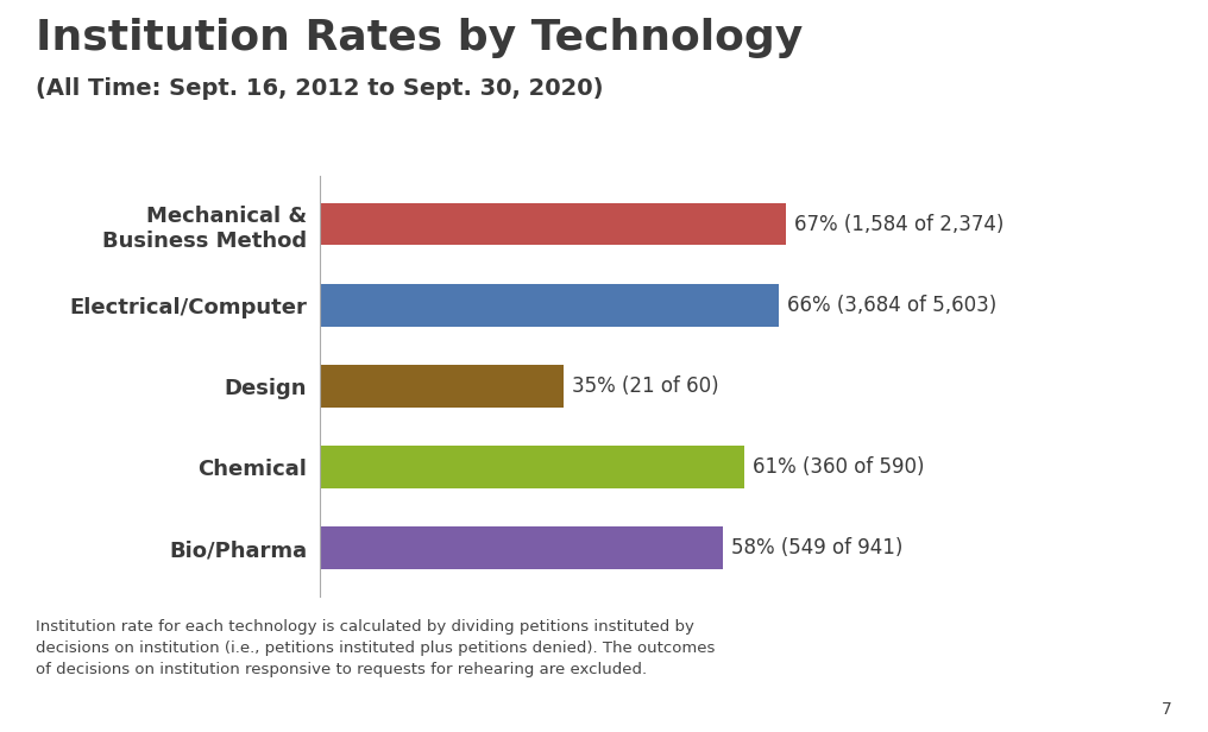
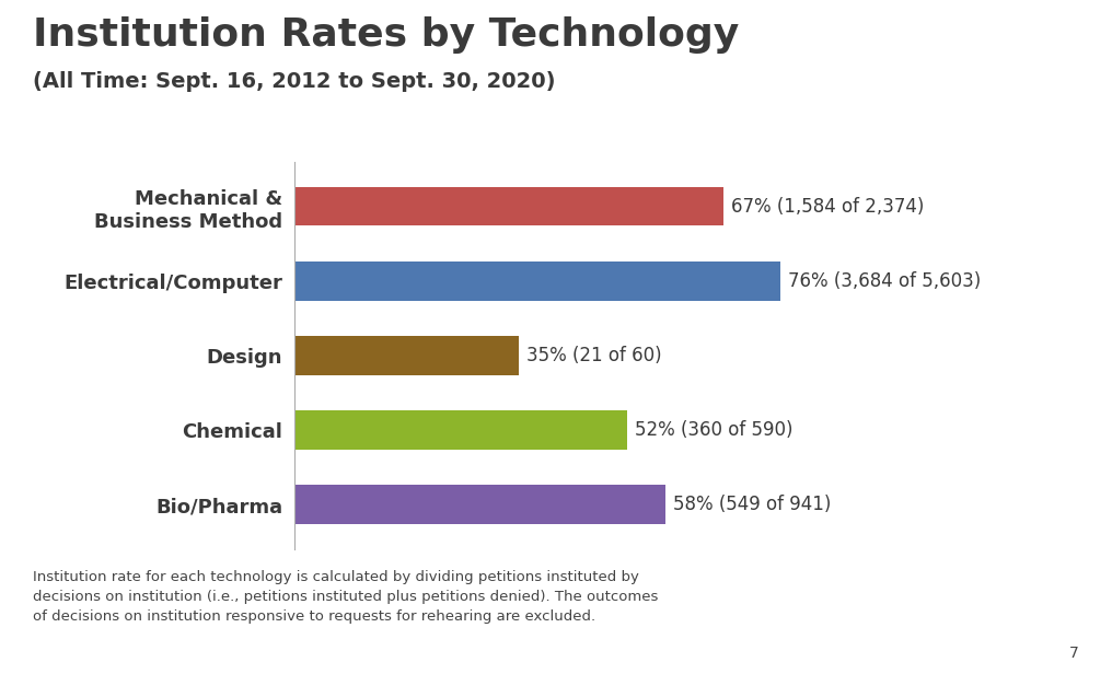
Electrical/Computer: 66% -> 76%
Chemical: 61% -> 52%
